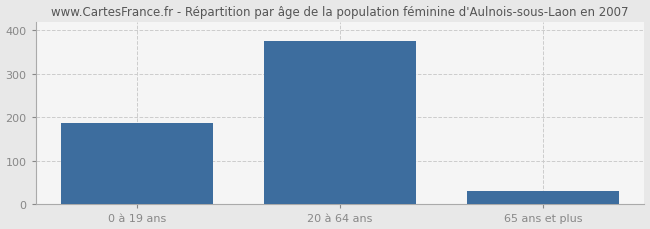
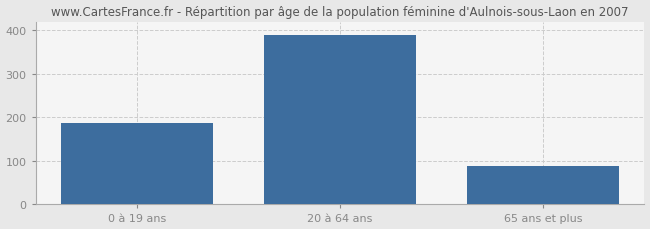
20 à 64 ans: 375 -> 390
65 ans et plus: 30 -> 88
